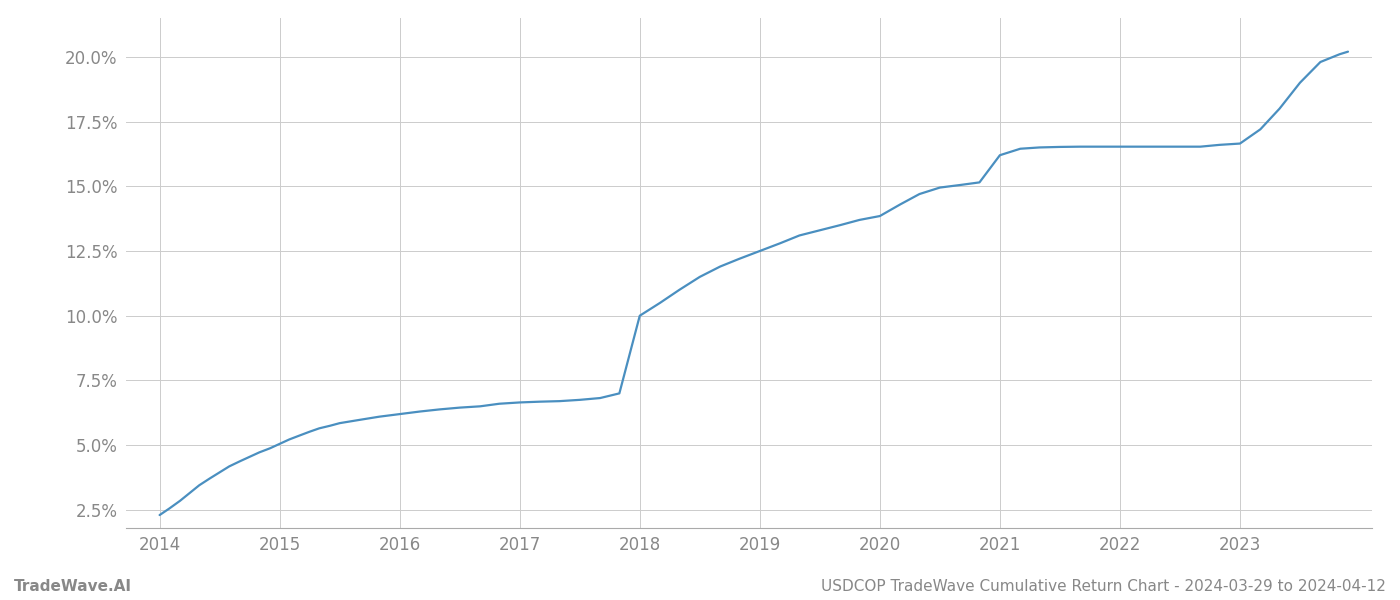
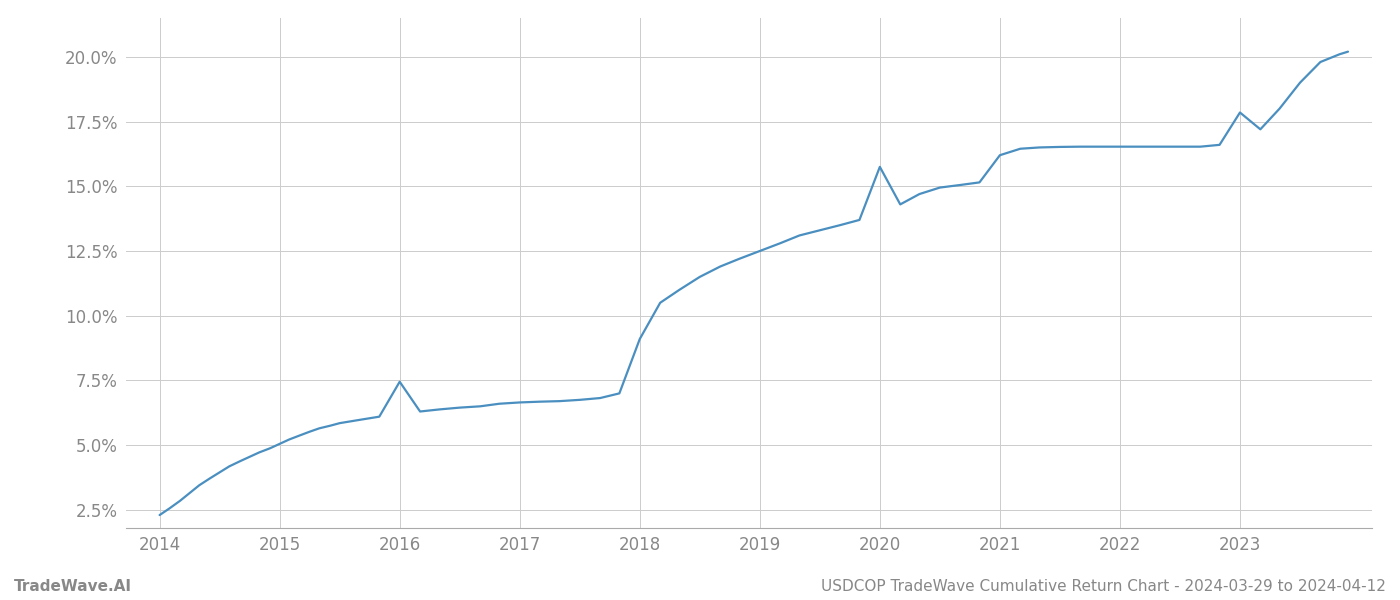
2016: 6.20% -> 7.45%
2018: 10.00% -> 9.10%
2020: 13.85% -> 15.75%
2023: 16.65% -> 17.85%
